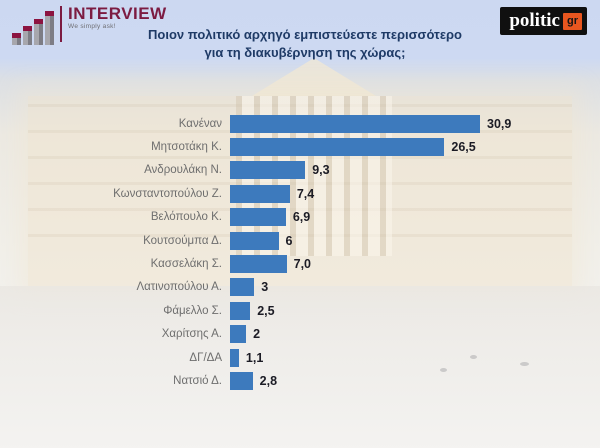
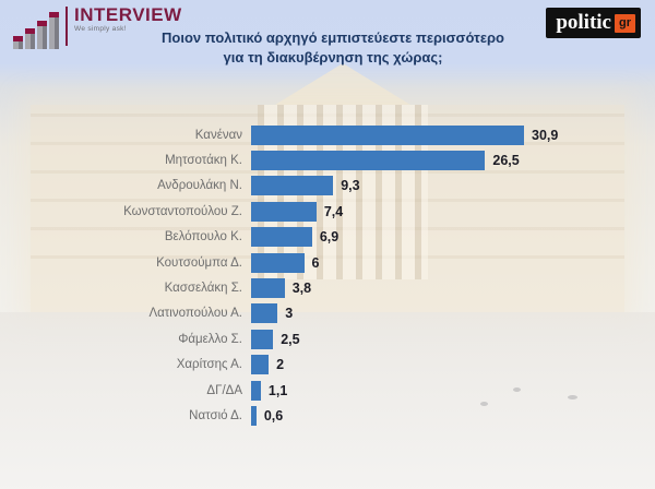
Κασσελάκη Σ.: 7,0 -> 3,8
Νατσιό Δ.: 2,8 -> 0,6
